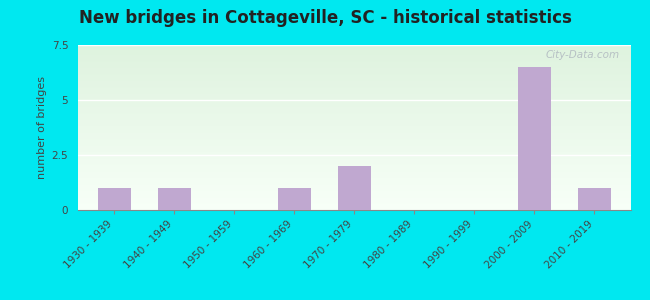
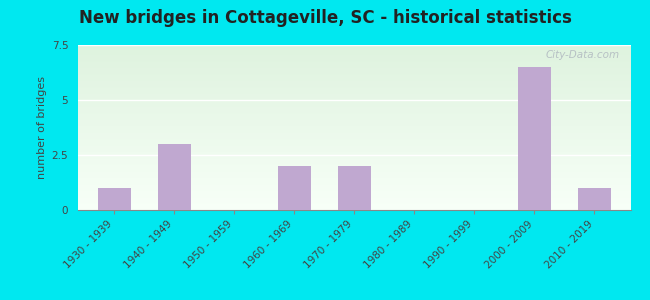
1940 - 1949: 1.0 -> 3.0
1960 - 1969: 1.0 -> 2.0
